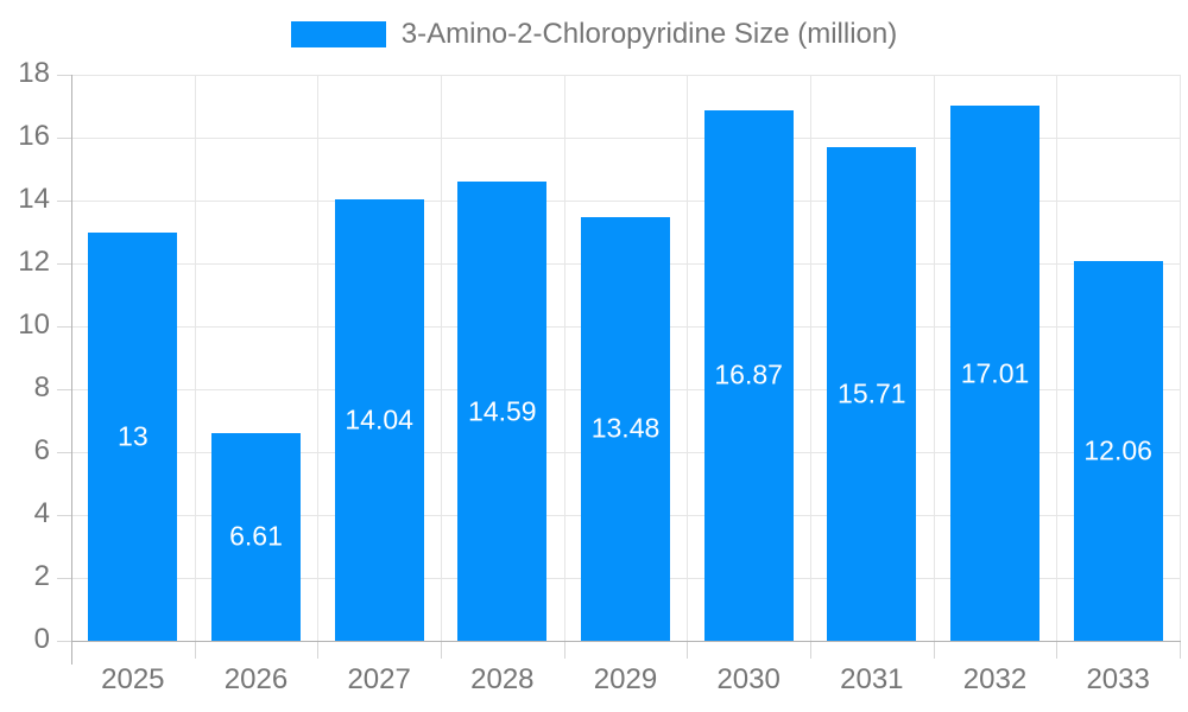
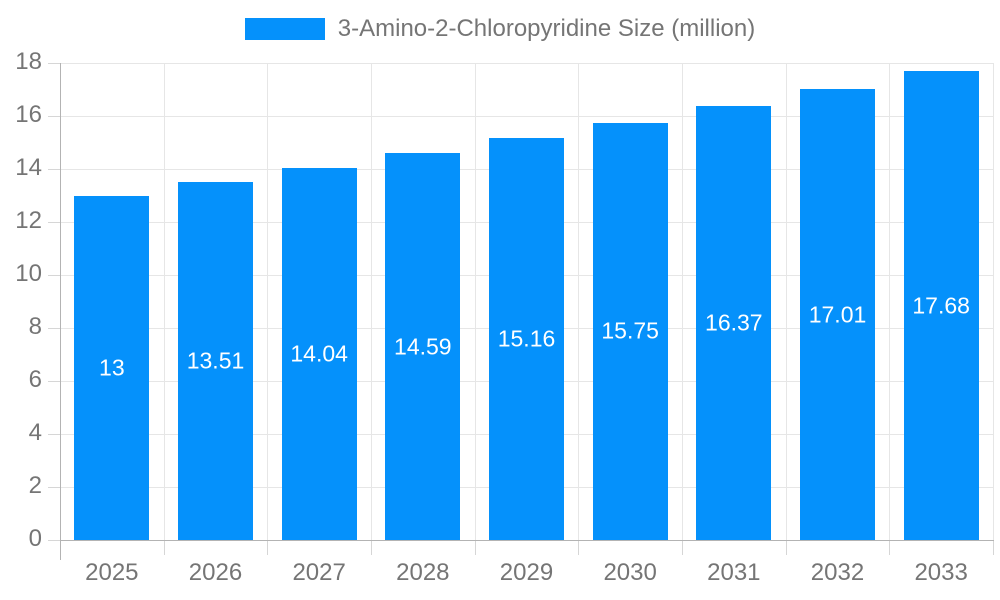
2026: 6.61 -> 13.51
2029: 13.48 -> 15.16
2030: 16.87 -> 15.75
2031: 15.71 -> 16.37
2033: 12.06 -> 17.68
